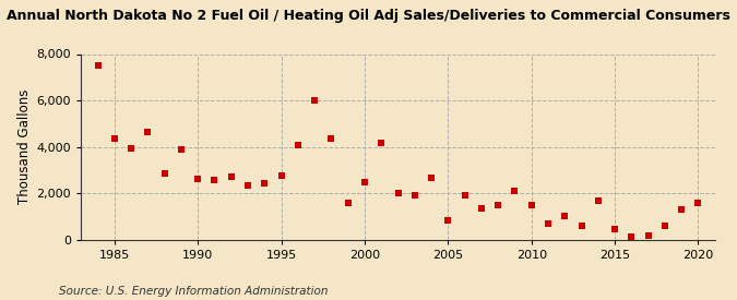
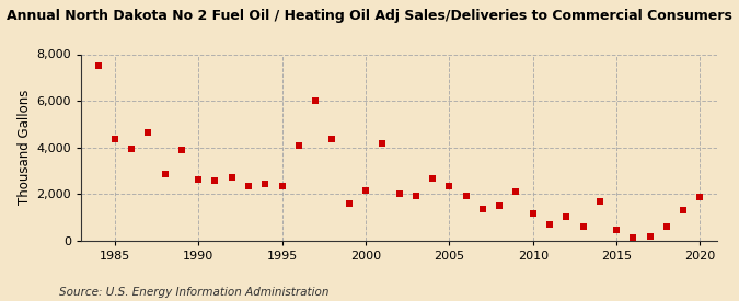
1995: 2,750 -> 2,360
2000: 2,500 -> 2,180
2005: 850 -> 2,360
2010: 1,500 -> 1,170
2020: 1,600 -> 1,890
